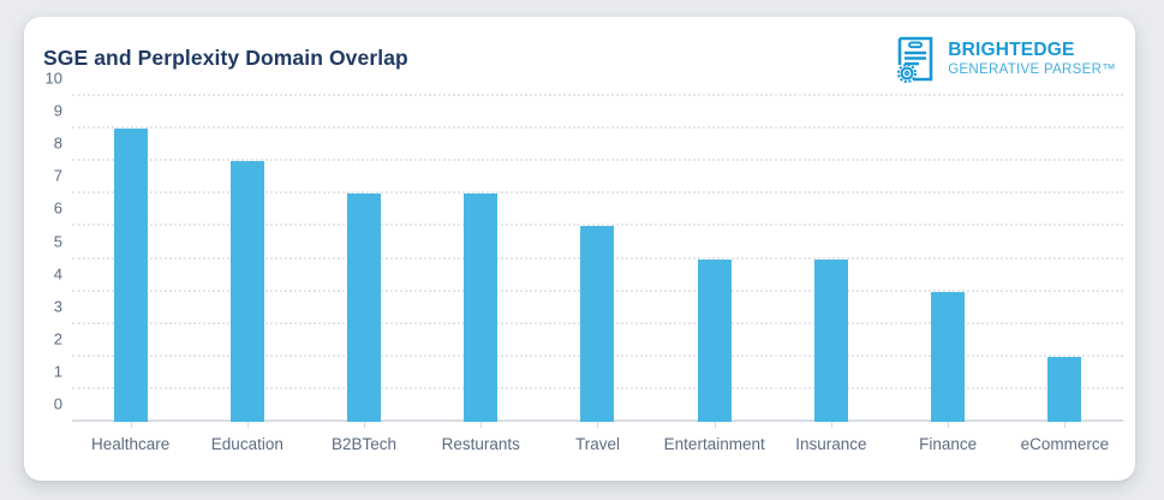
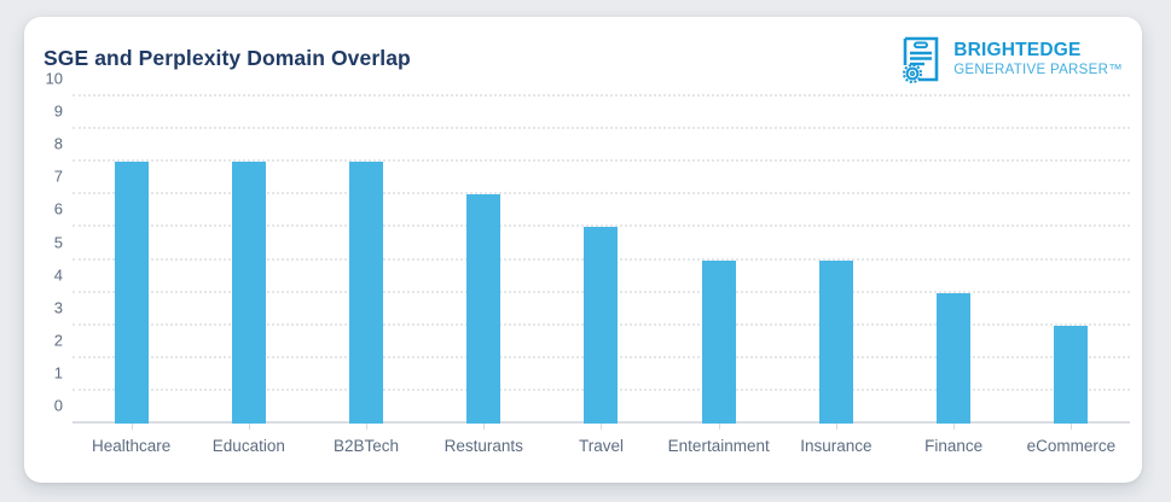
Healthcare: 9 -> 8
B2BTech: 7 -> 8
eCommerce: 2 -> 3
